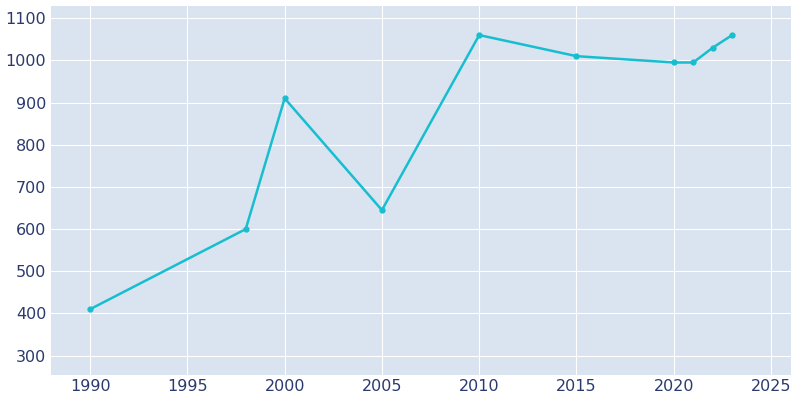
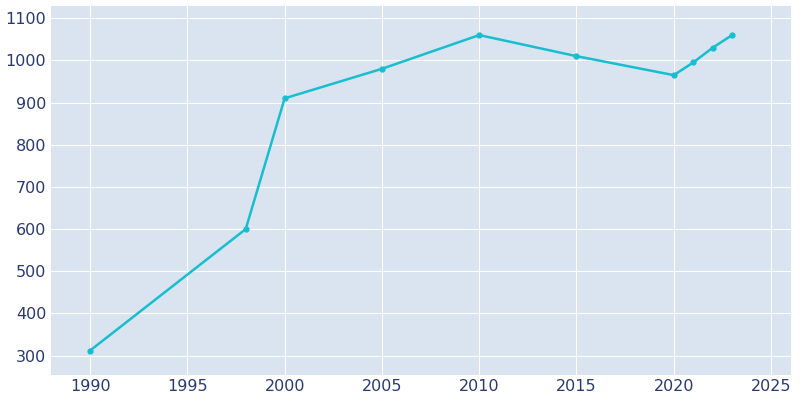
1990: 410 -> 312
2005: 645 -> 980
2020: 995 -> 965
